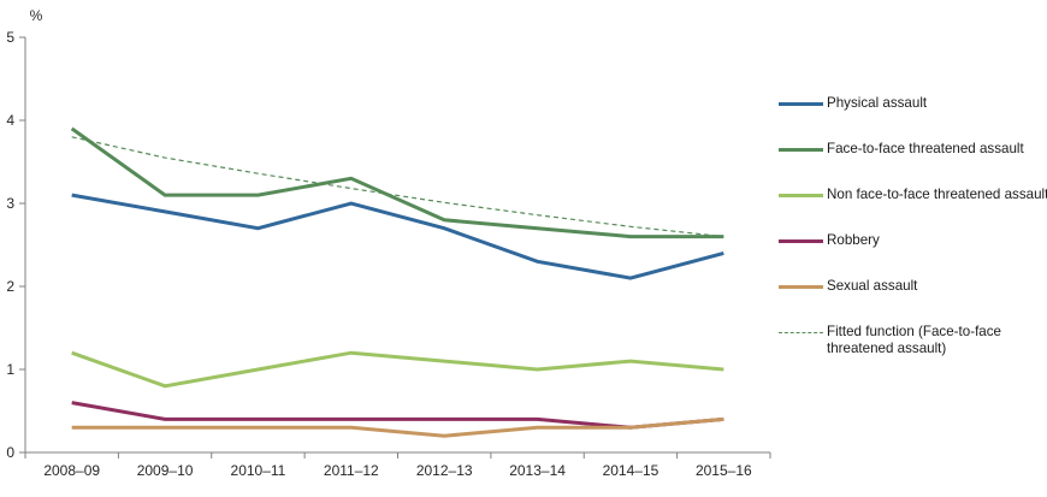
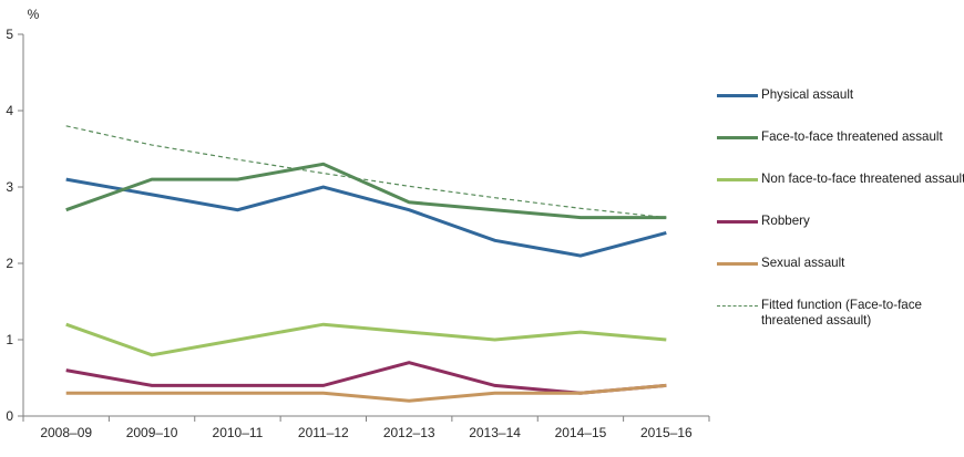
Face-to-face threatened assault/2008–09: 3.9 -> 2.7
Robbery/2012–13: 0.4 -> 0.7
